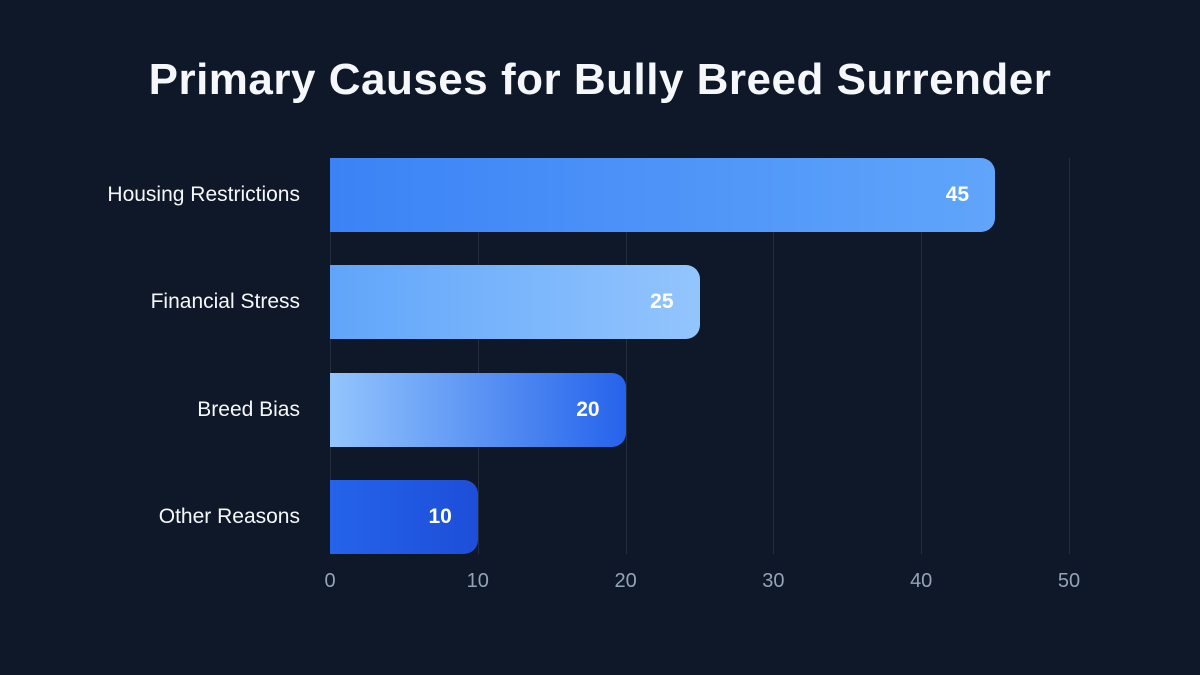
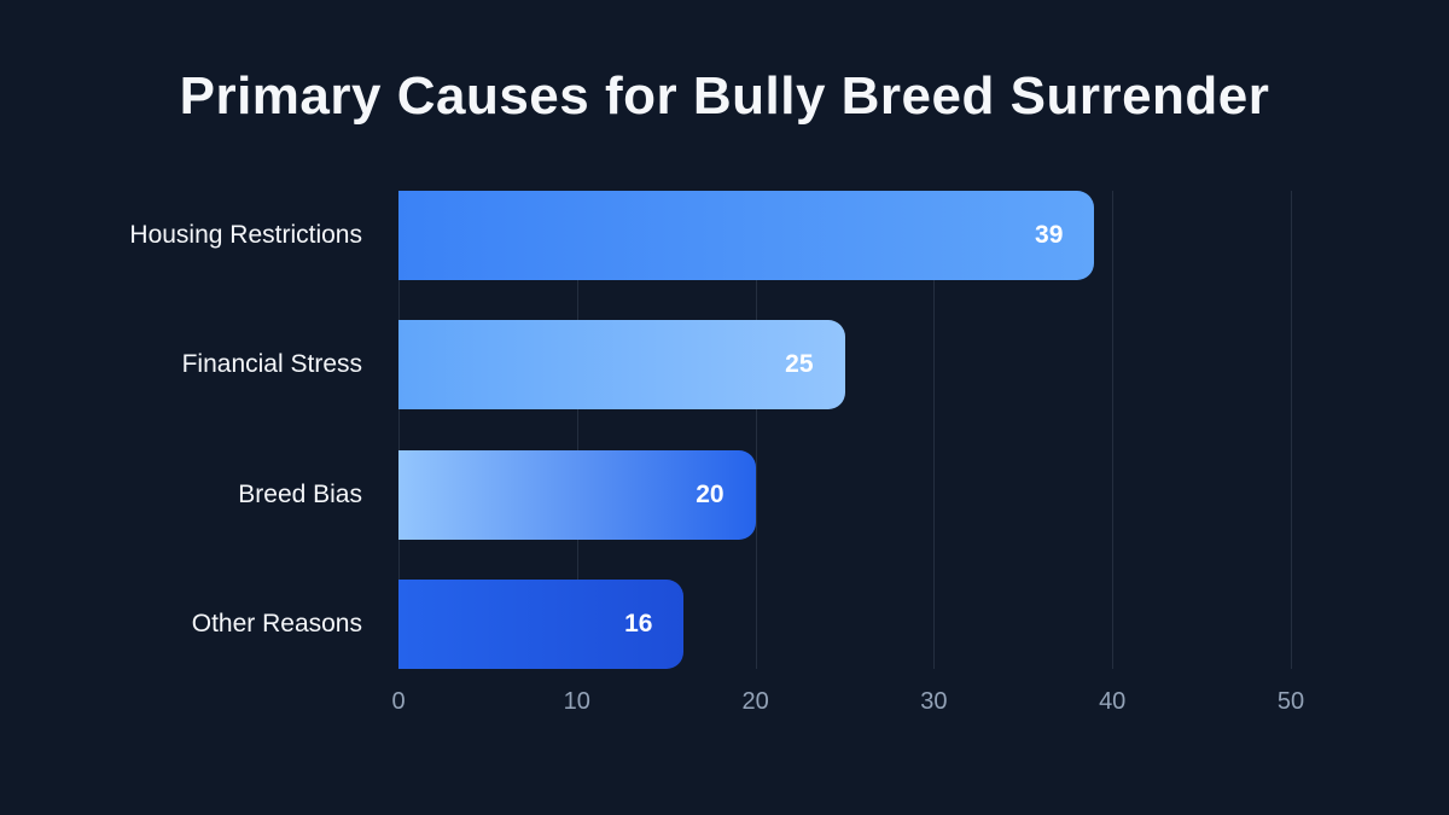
Housing Restrictions: 45 -> 39
Other Reasons: 10 -> 16
